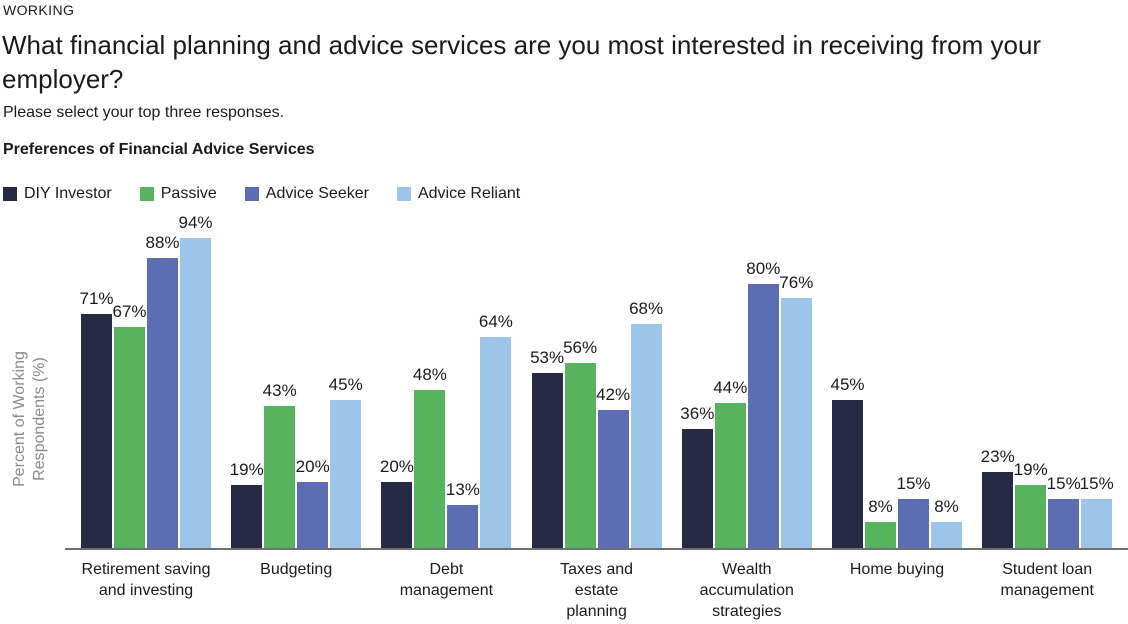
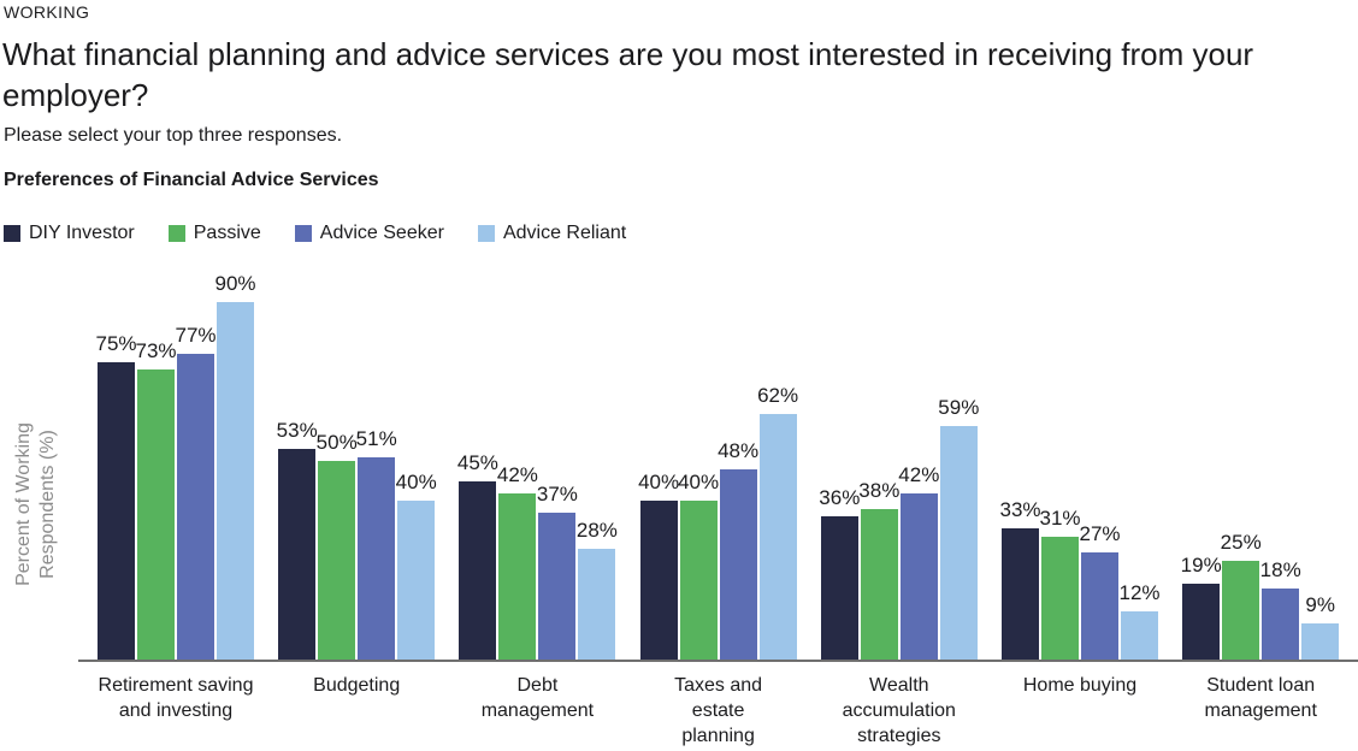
DIY Investor/Retirement saving and investing: 71% -> 75%
Passive/Retirement saving and investing: 67% -> 73%
Advice Seeker/Retirement saving and investing: 88% -> 77%
Advice Reliant/Retirement saving and investing: 94% -> 90%
DIY Investor/Budgeting: 19% -> 53%
Passive/Budgeting: 43% -> 50%
Advice Seeker/Budgeting: 20% -> 51%
Advice Reliant/Budgeting: 45% -> 40%
DIY Investor/Debt management: 20% -> 45%
Passive/Debt management: 48% -> 42%
Advice Seeker/Debt management: 13% -> 37%
Advice Reliant/Debt management: 64% -> 28%
DIY Investor/Taxes and estate planning: 53% -> 40%
Passive/Taxes and estate planning: 56% -> 40%
Advice Seeker/Taxes and estate planning: 42% -> 48%
Advice Reliant/Taxes and estate planning: 68% -> 62%
Passive/Wealth accumulation strategies: 44% -> 38%
Advice Seeker/Wealth accumulation strategies: 80% -> 42%
Advice Reliant/Wealth accumulation strategies: 76% -> 59%
DIY Investor/Home buying: 45% -> 33%
Passive/Home buying: 8% -> 31%
Advice Seeker/Home buying: 15% -> 27%
Advice Reliant/Home buying: 8% -> 12%
DIY Investor/Student loan management: 23% -> 19%
Passive/Student loan management: 19% -> 25%
Advice Seeker/Student loan management: 15% -> 18%
Advice Reliant/Student loan management: 15% -> 9%
